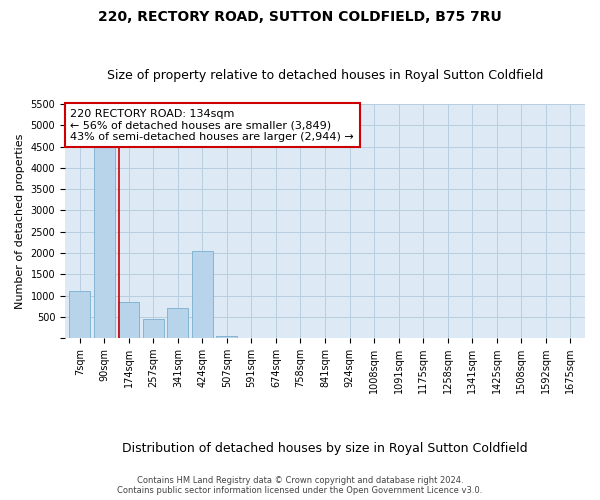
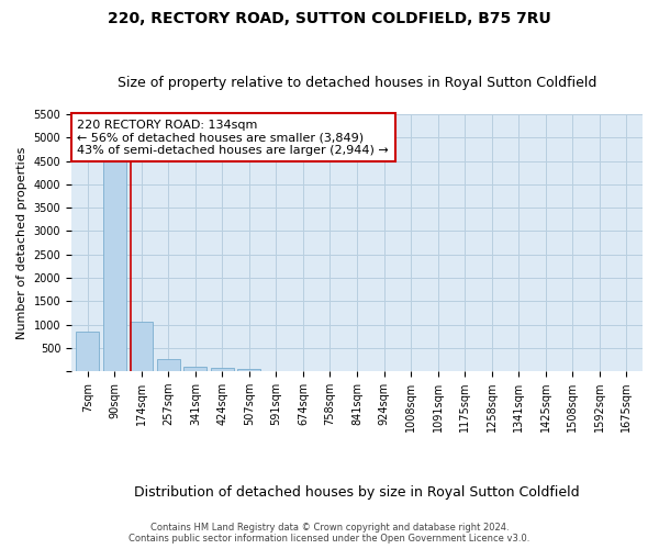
7sqm: 1100 -> 850
174sqm: 850 -> 1060
257sqm: 450 -> 270
341sqm: 700 -> 90
424sqm: 2050 -> 80
